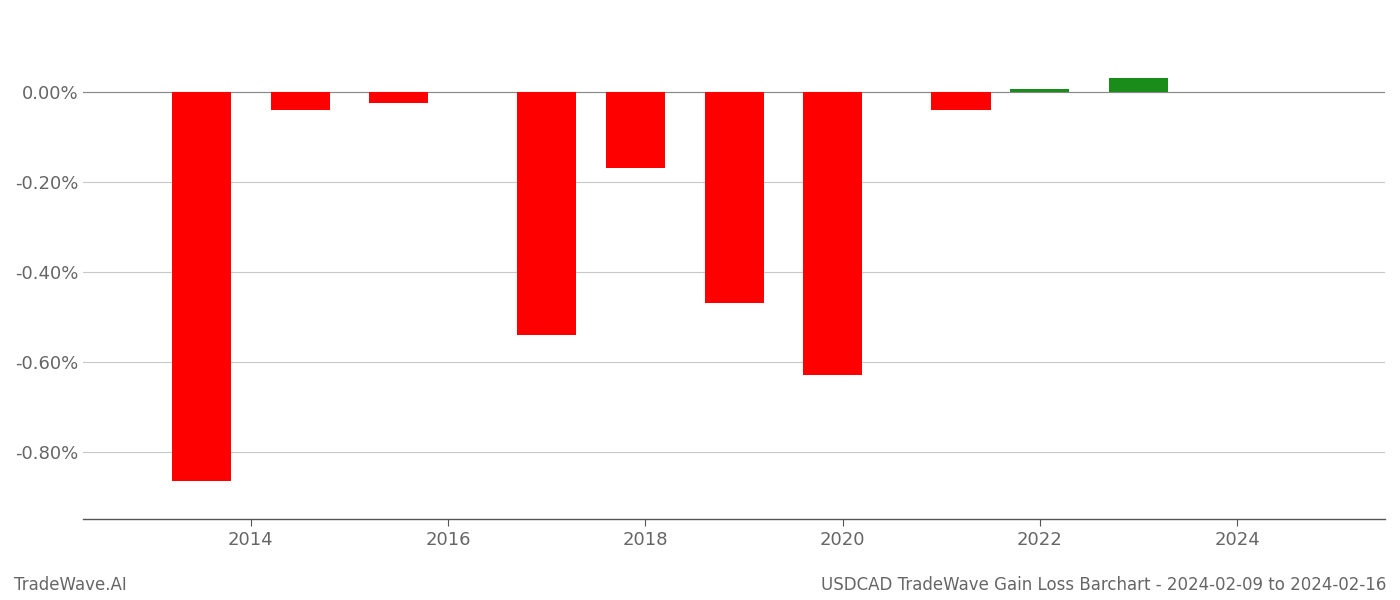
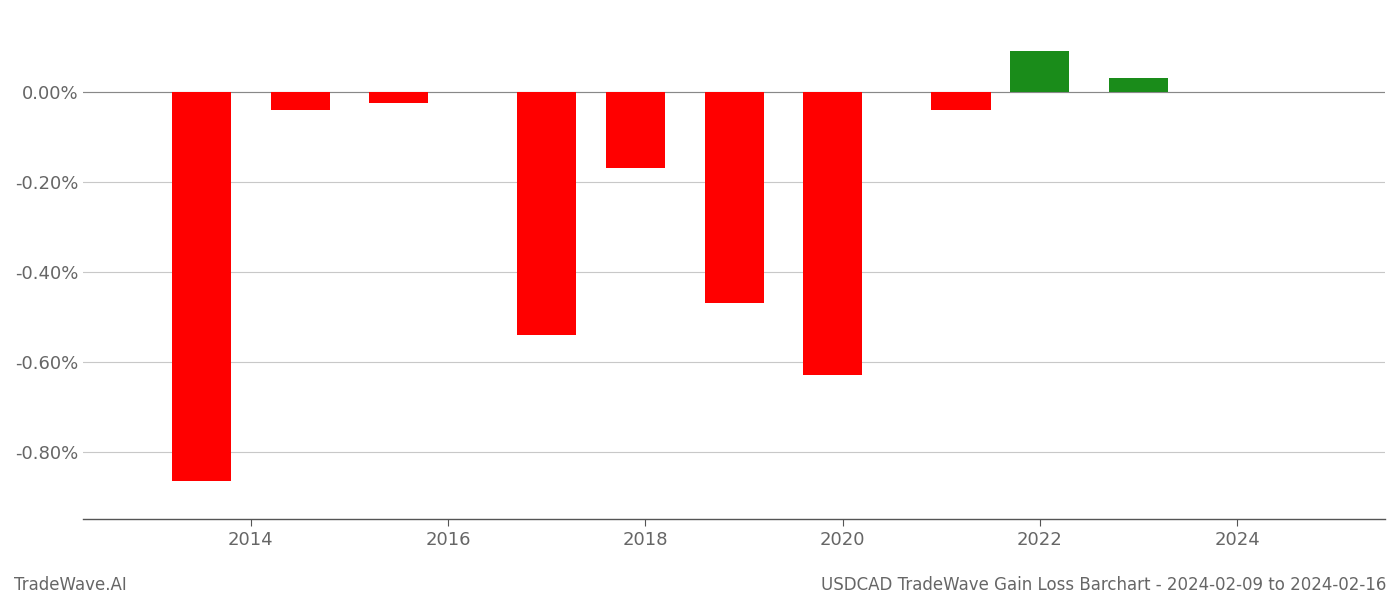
2022: 0.005% -> 0.090%
